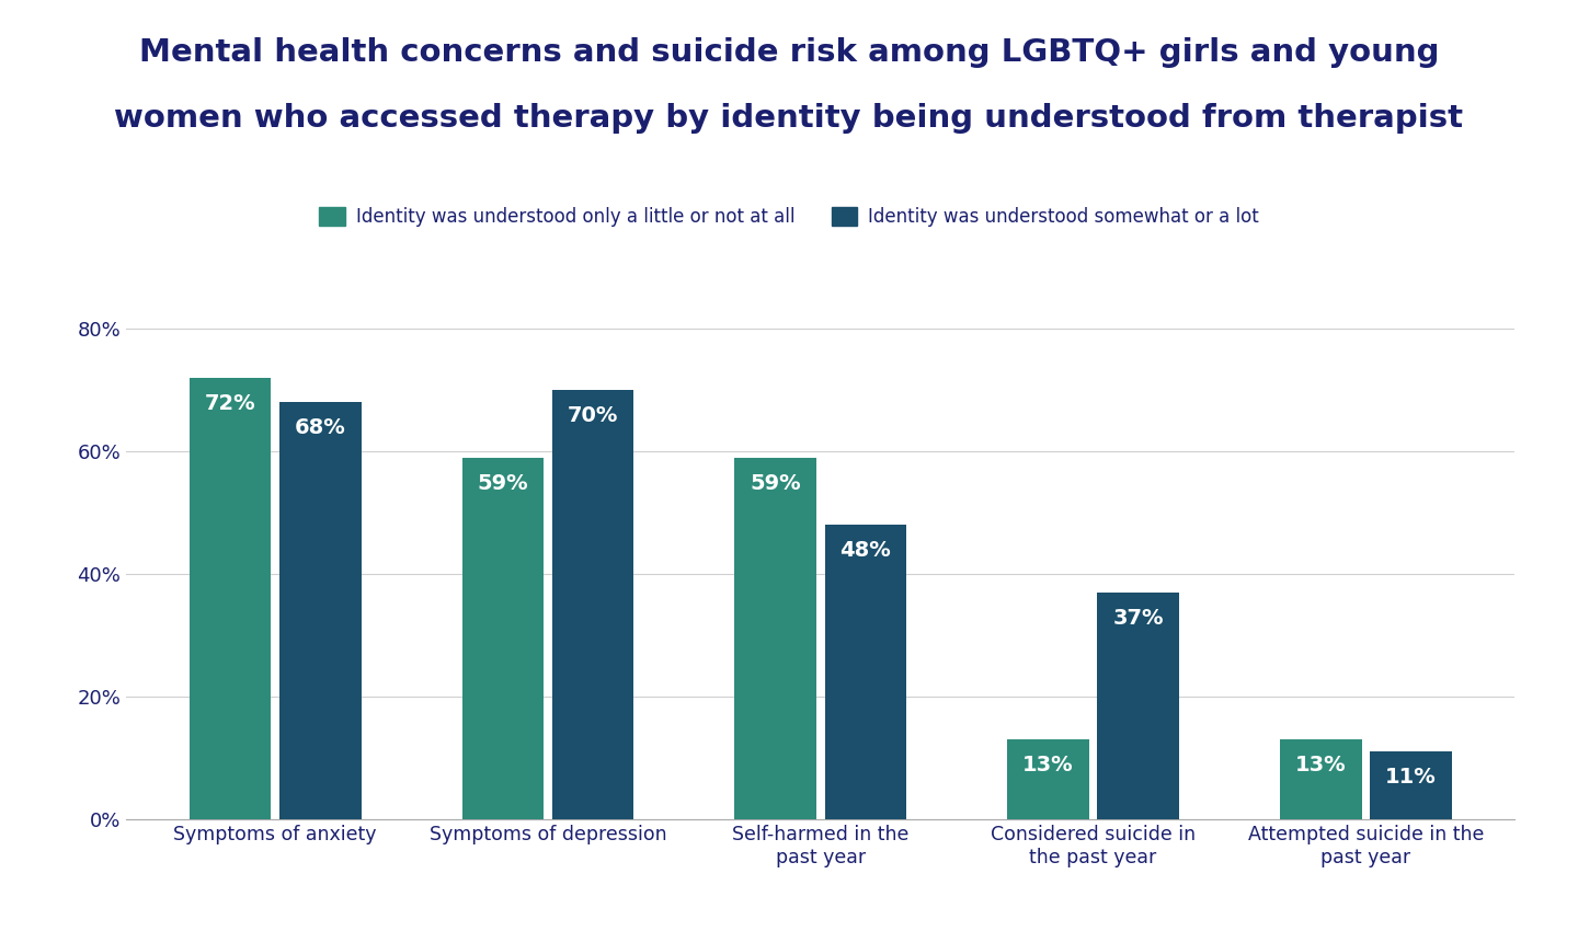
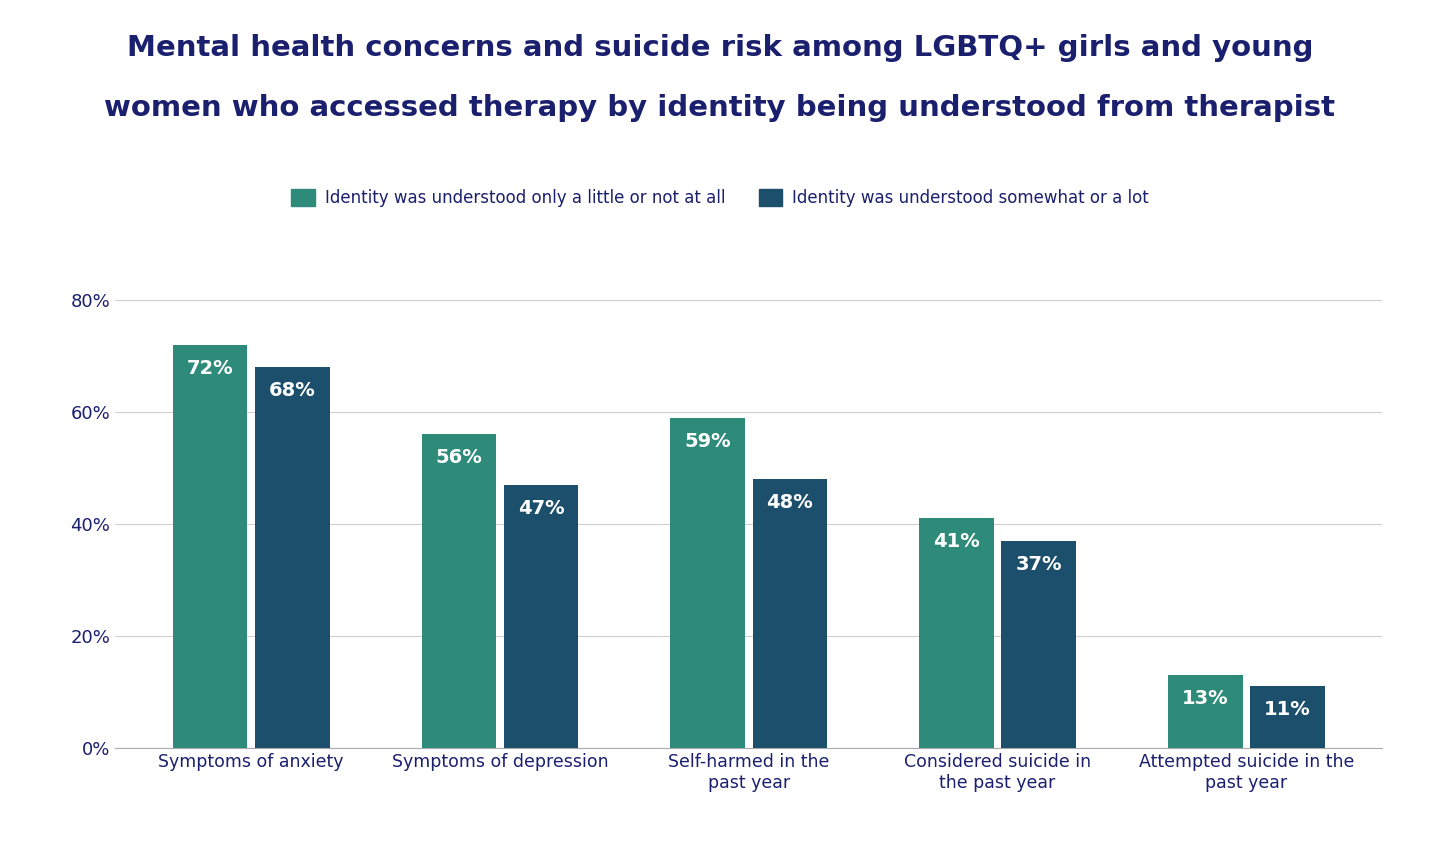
Identity was understood only a little or not at all/Symptoms of depression: 59% -> 56%
Identity was understood somewhat or a lot/Symptoms of depression: 70% -> 47%
Identity was understood only a little or not at all/Considered suicide in the past year: 13% -> 41%
